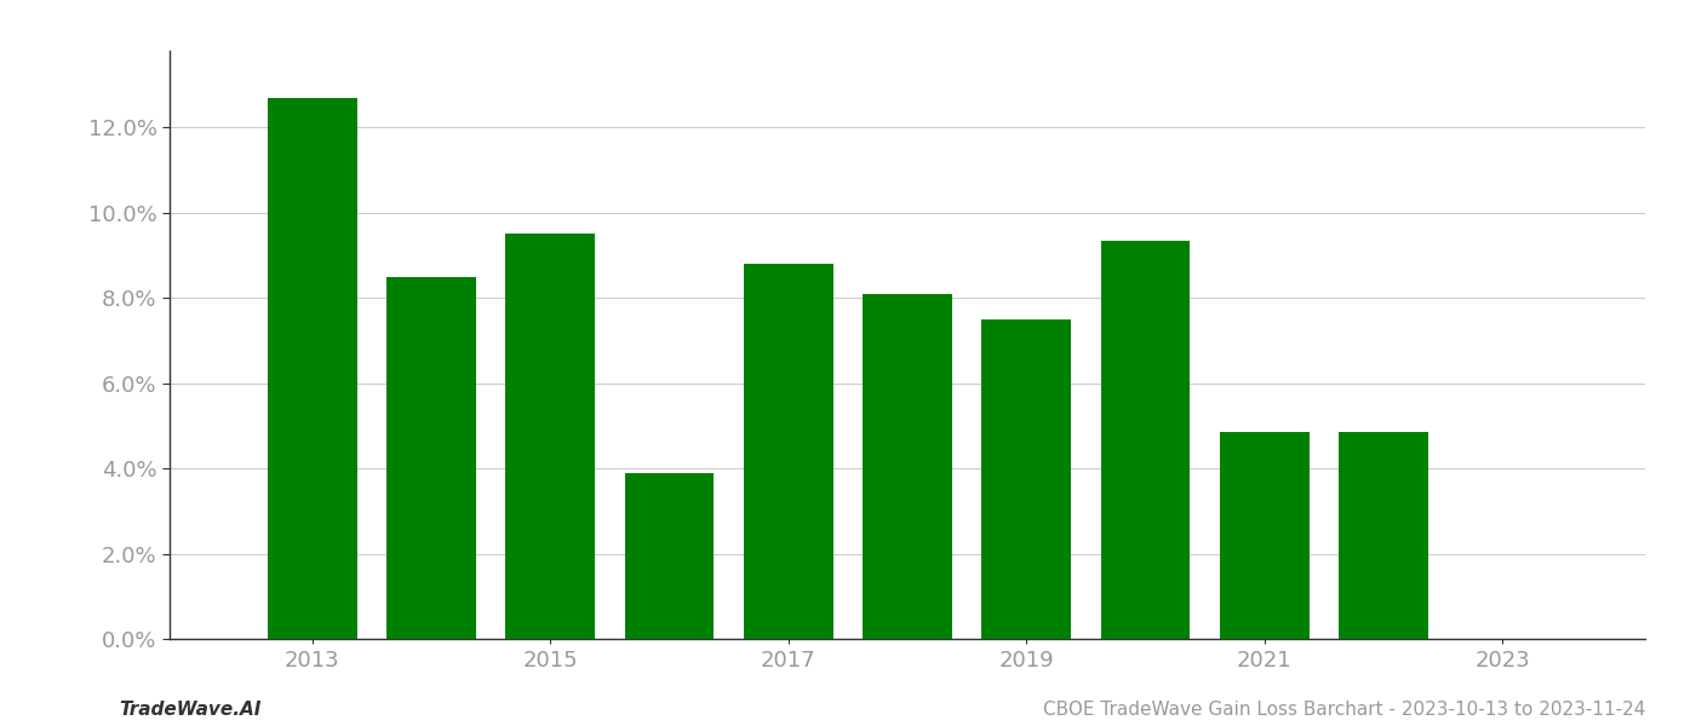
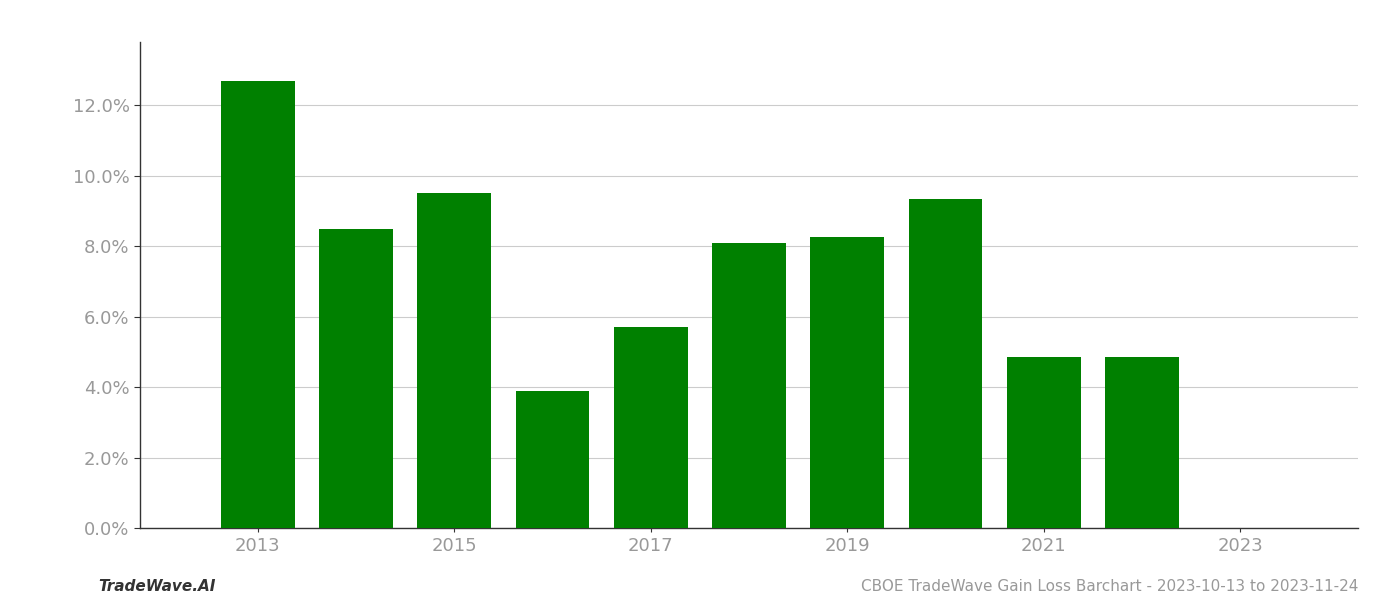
2017: 8.80% -> 5.70%
2019: 7.50% -> 8.25%
